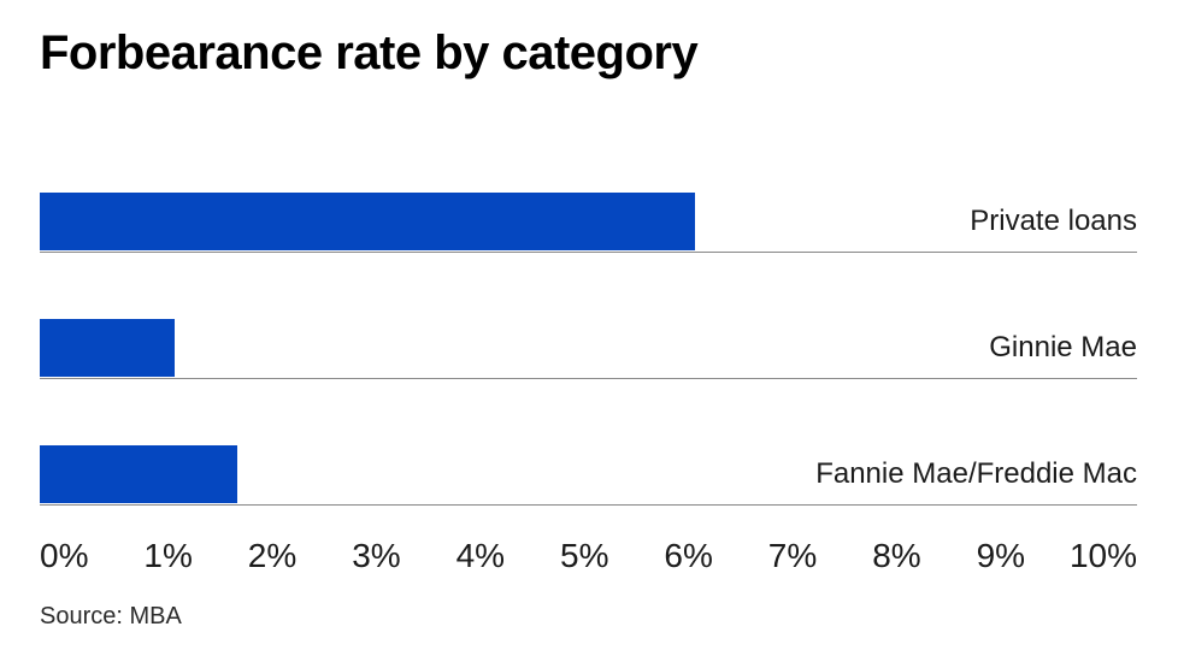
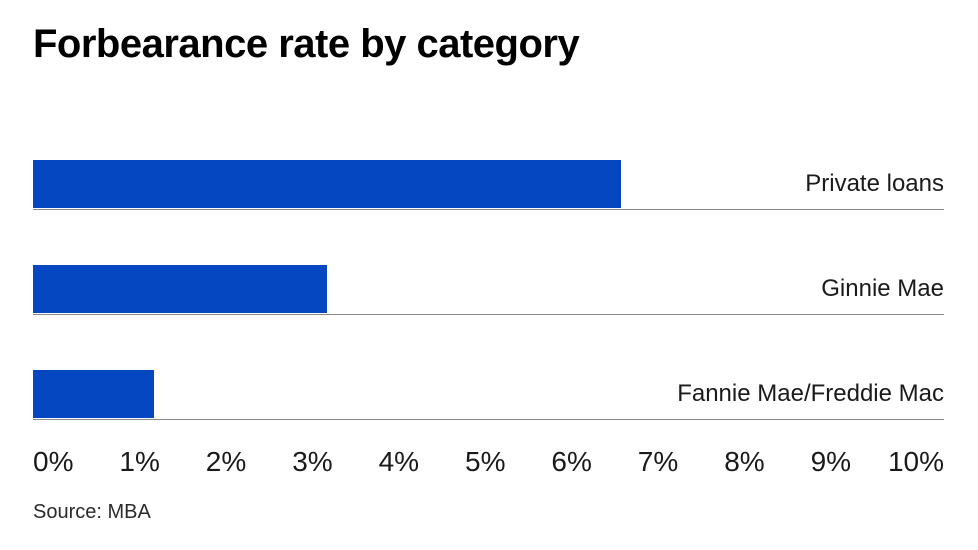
Private loans: 6.3% -> 6.8%
Ginnie Mae: 1.3% -> 3.4%
Fannie Mae/Freddie Mac: 1.9% -> 1.4%
